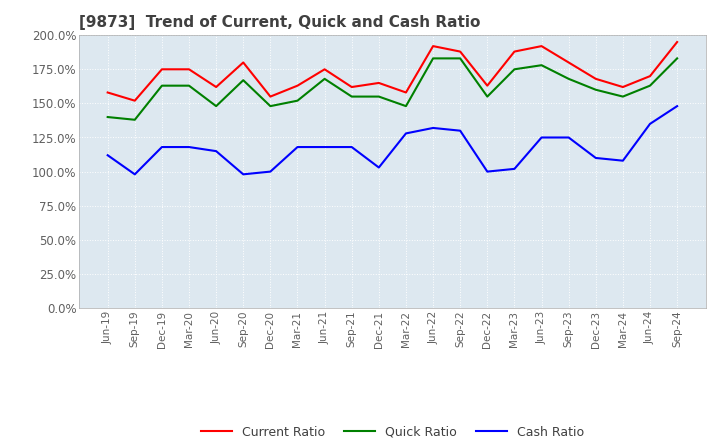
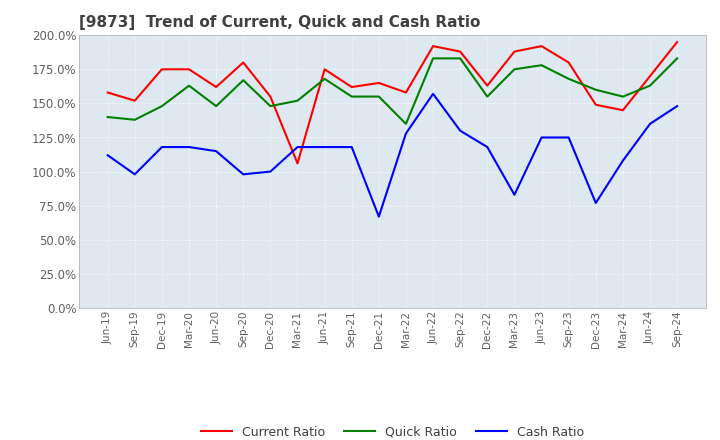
Quick Ratio/Dec-19: 163% -> 148%
Current Ratio/Mar-21: 163% -> 106%
Cash Ratio/Dec-21: 103% -> 67%
Quick Ratio/Mar-22: 148% -> 135%
Cash Ratio/Jun-22: 132% -> 157%
Cash Ratio/Dec-22: 100% -> 118%
Cash Ratio/Mar-23: 102% -> 83%
Current Ratio/Dec-23: 168% -> 149%
Cash Ratio/Dec-23: 110% -> 77%
Current Ratio/Mar-24: 162% -> 145%
